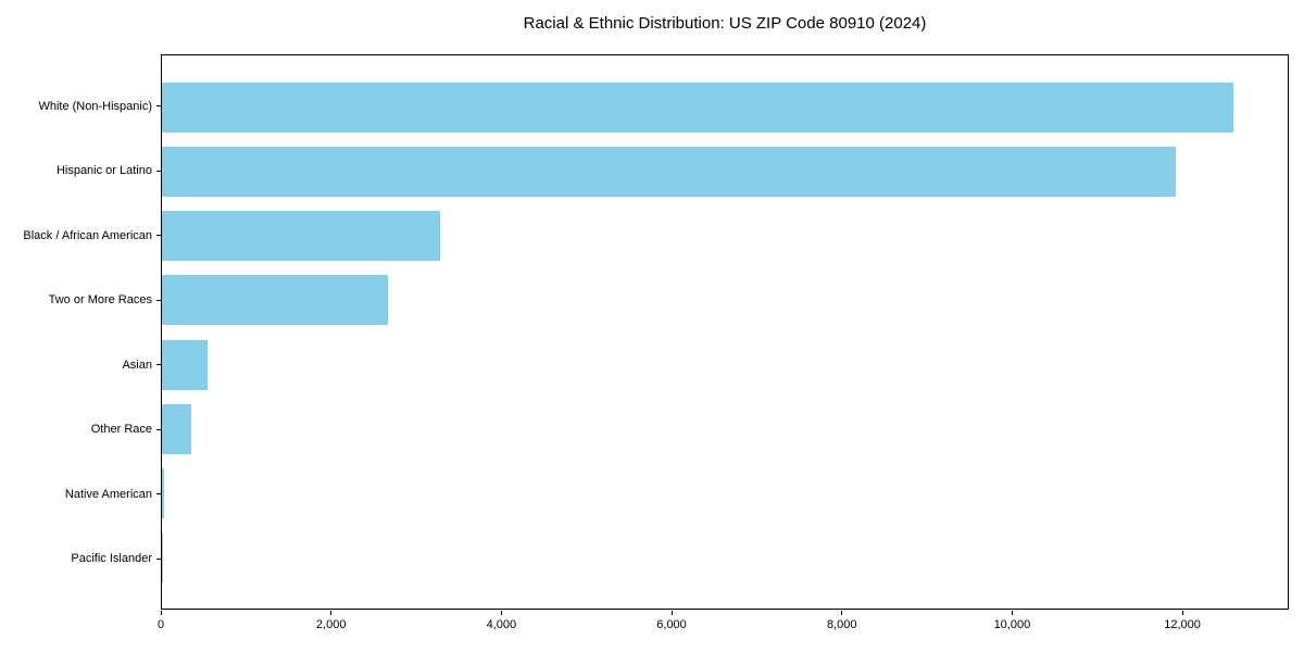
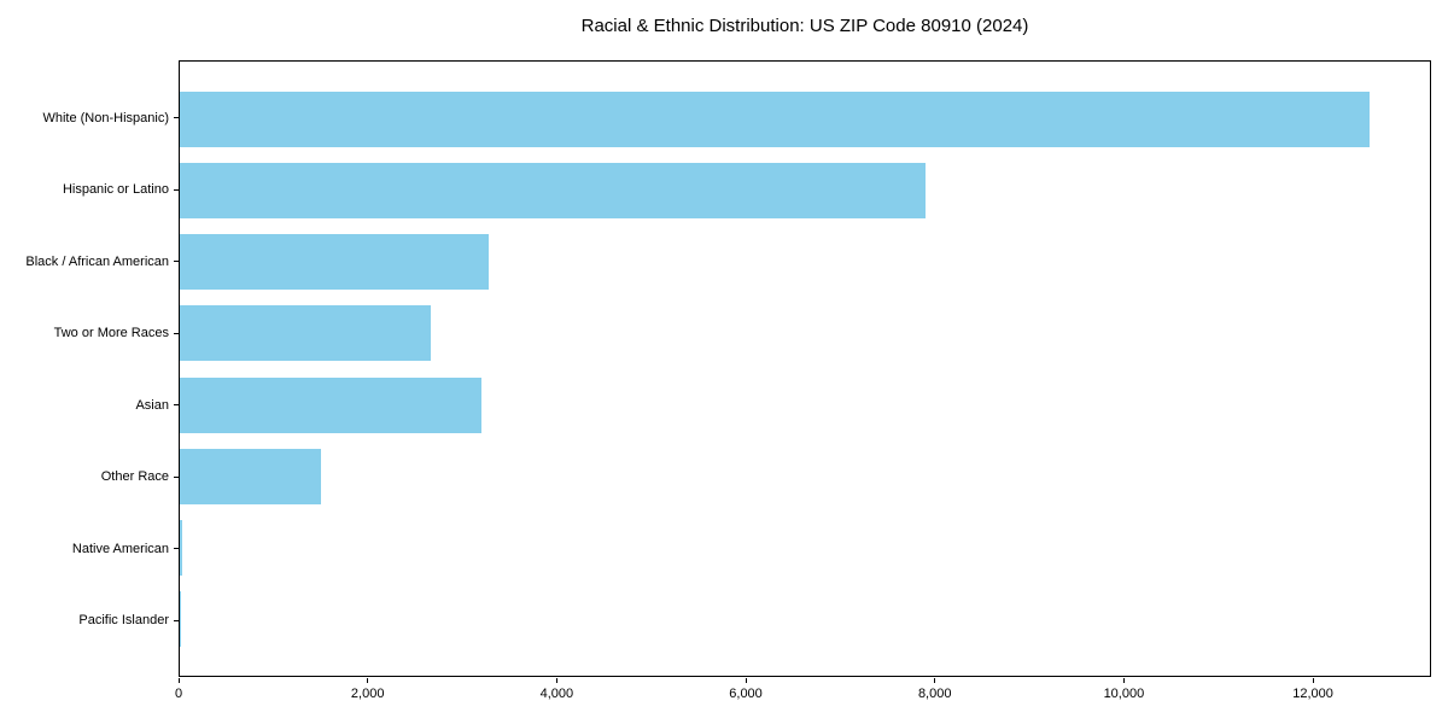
Hispanic or Latino: 11900 -> 7900
Asian: 500 -> 3200
Other Race: 300 -> 1500
